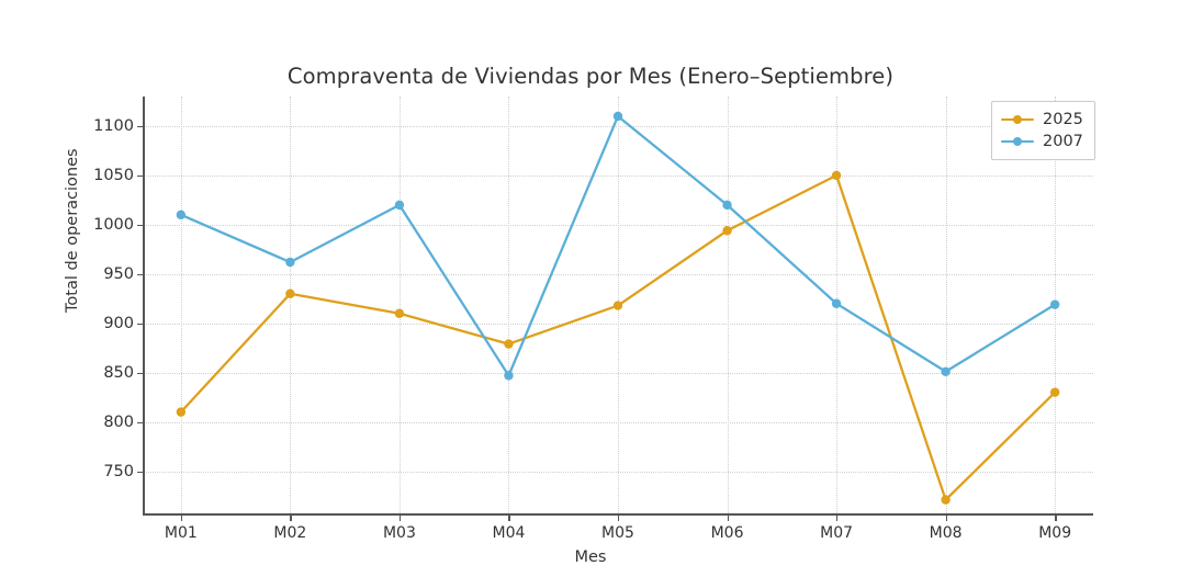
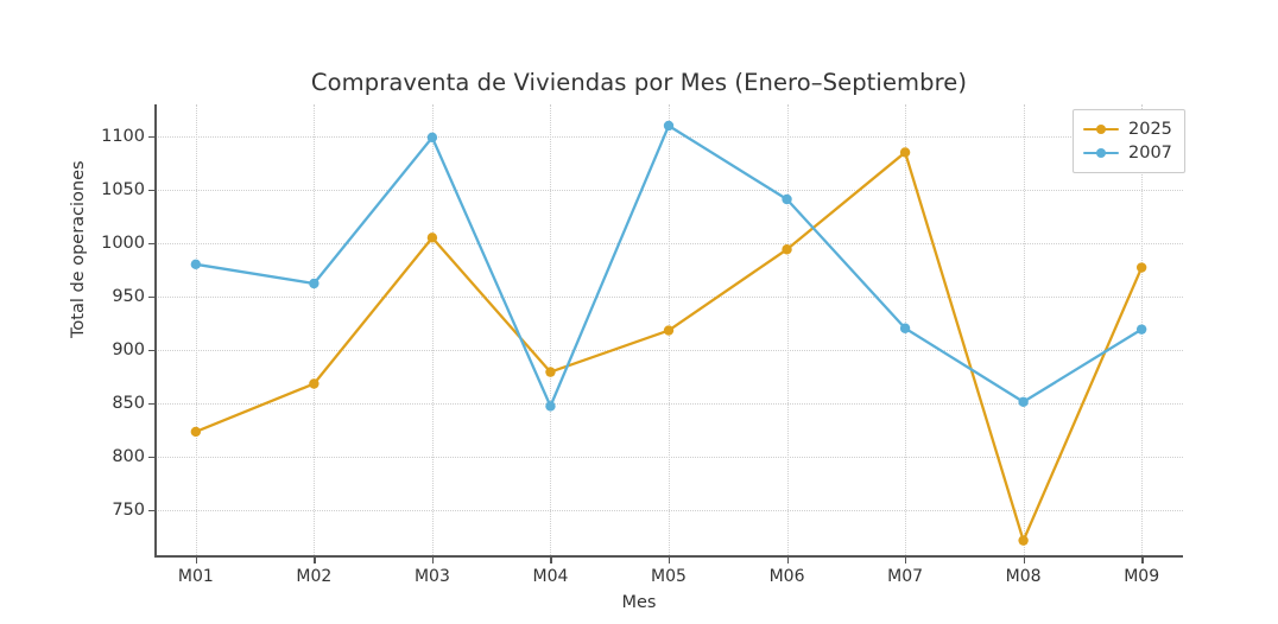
2025/M01: 810 -> 820
2007/M01: 1010 -> 980
2025/M02: 930 -> 870
2025/M03: 910 -> 1000
2007/M03: 1020 -> 1100
2007/M06: 1020 -> 1040
2025/M07: 1050 -> 1080
2025/M09: 830 -> 980
